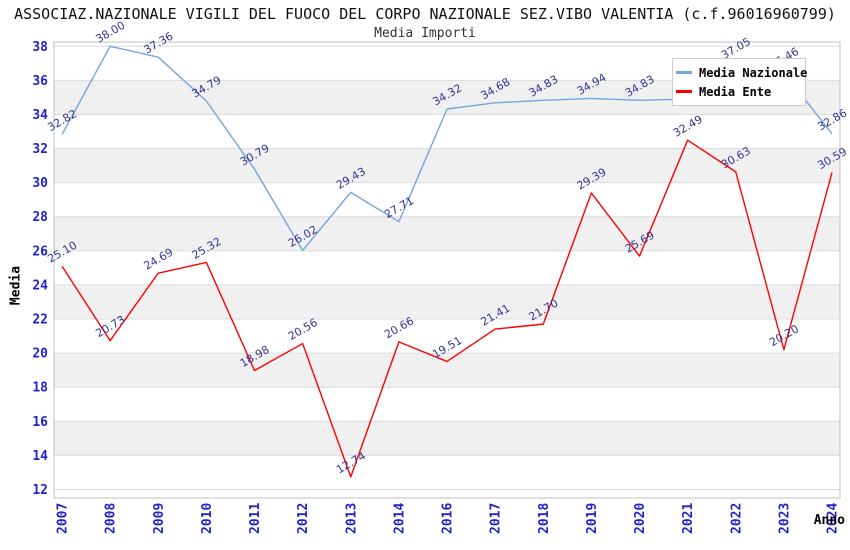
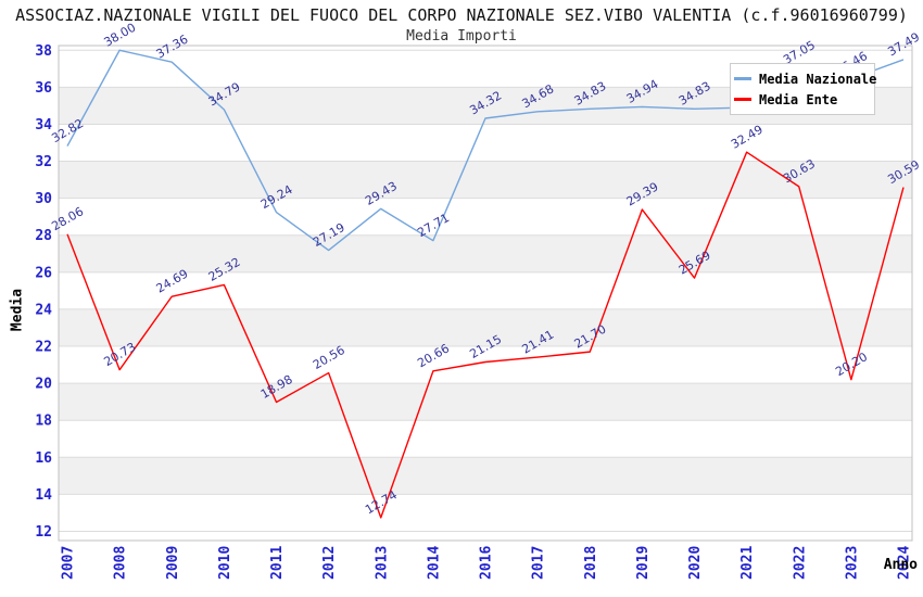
Media Ente/2007: 25.10 -> 28.06
Media Nazionale/2011: 30.79 -> 29.24
Media Nazionale/2012: 26.02 -> 27.19
Media Ente/2016: 19.51 -> 21.15
Media Nazionale/2024: 32.86 -> 37.49
